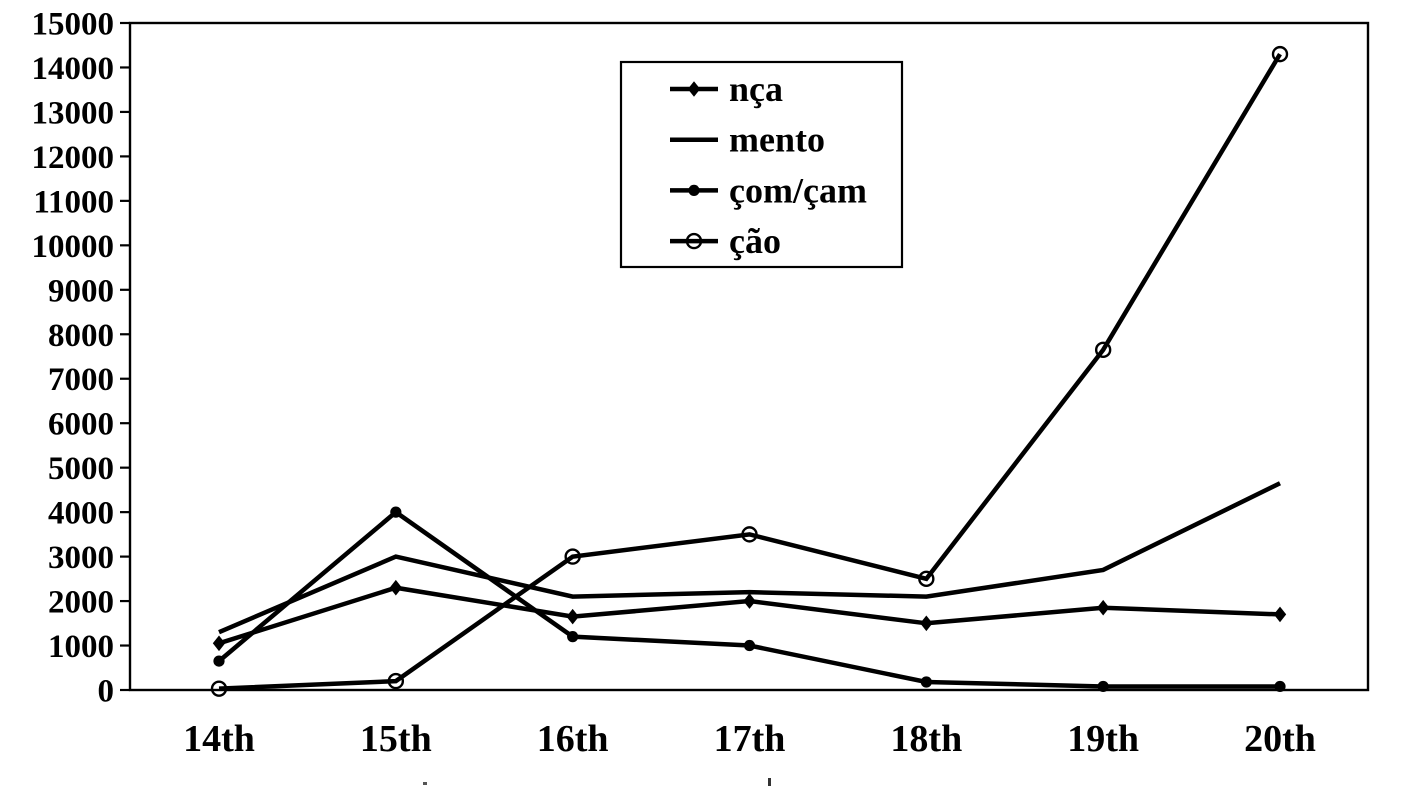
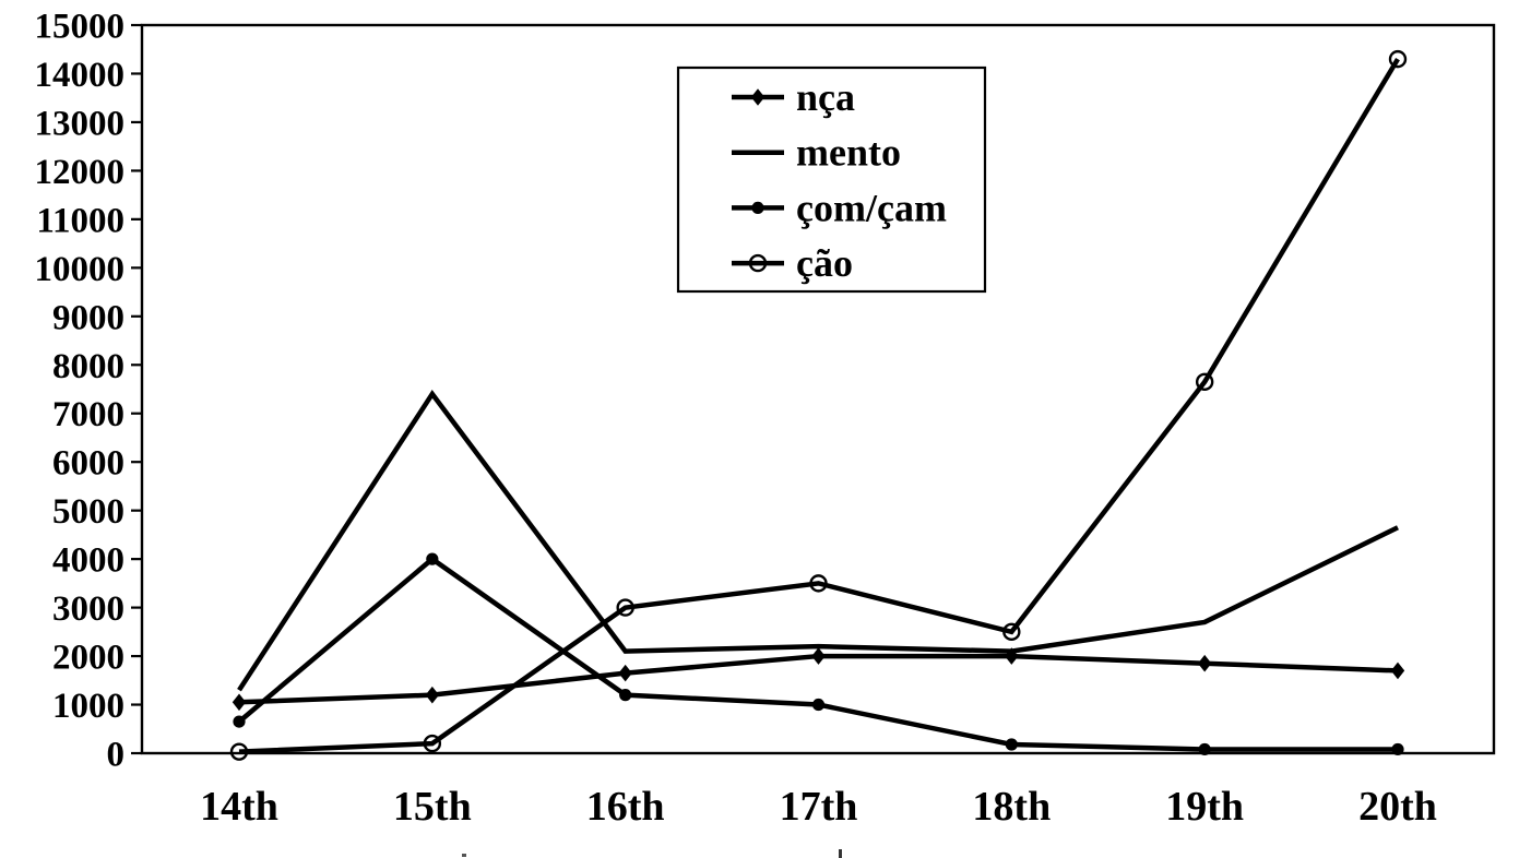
nça/15th: 2300 -> 1200
mento/15th: 3000 -> 7400
nça/18th: 1500 -> 2000
